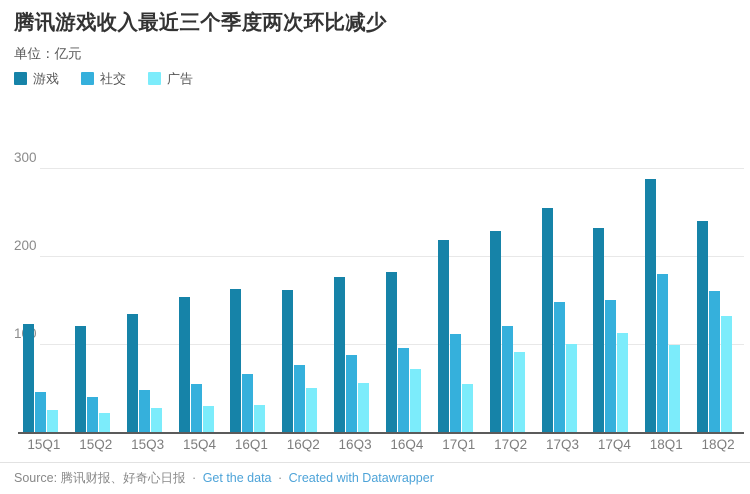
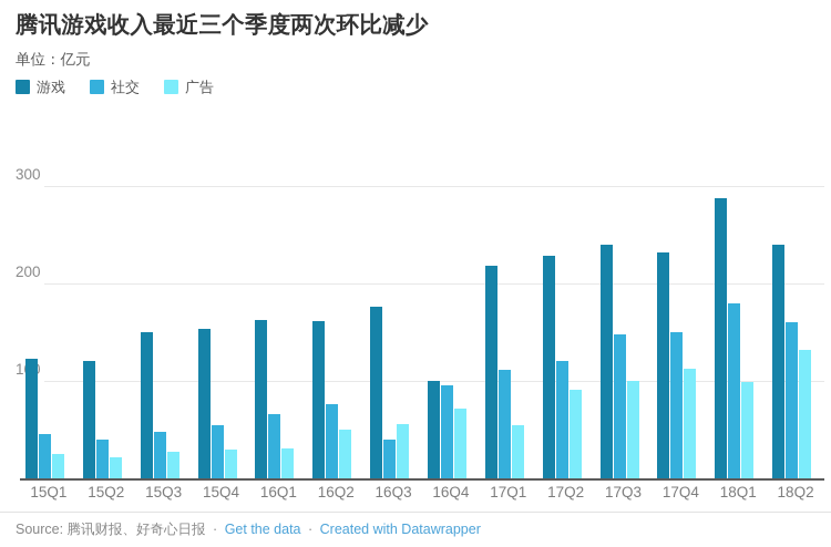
游戏/15Q3: 130 -> 150
社交/16Q3: 90 -> 40
游戏/16Q4: 180 -> 100
游戏/17Q3: 260 -> 240
